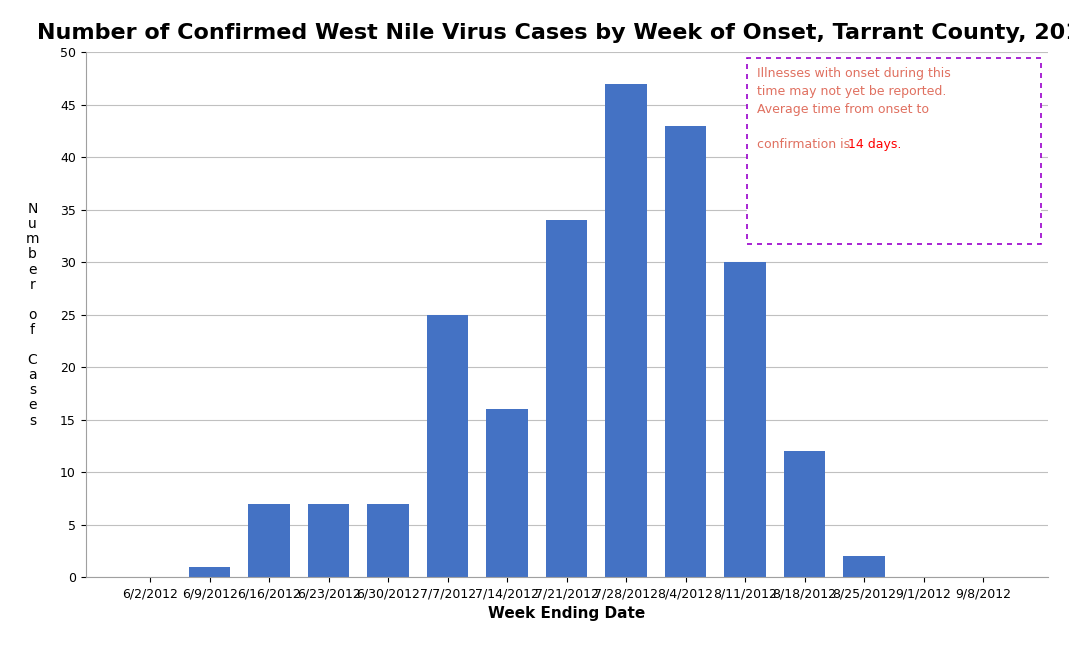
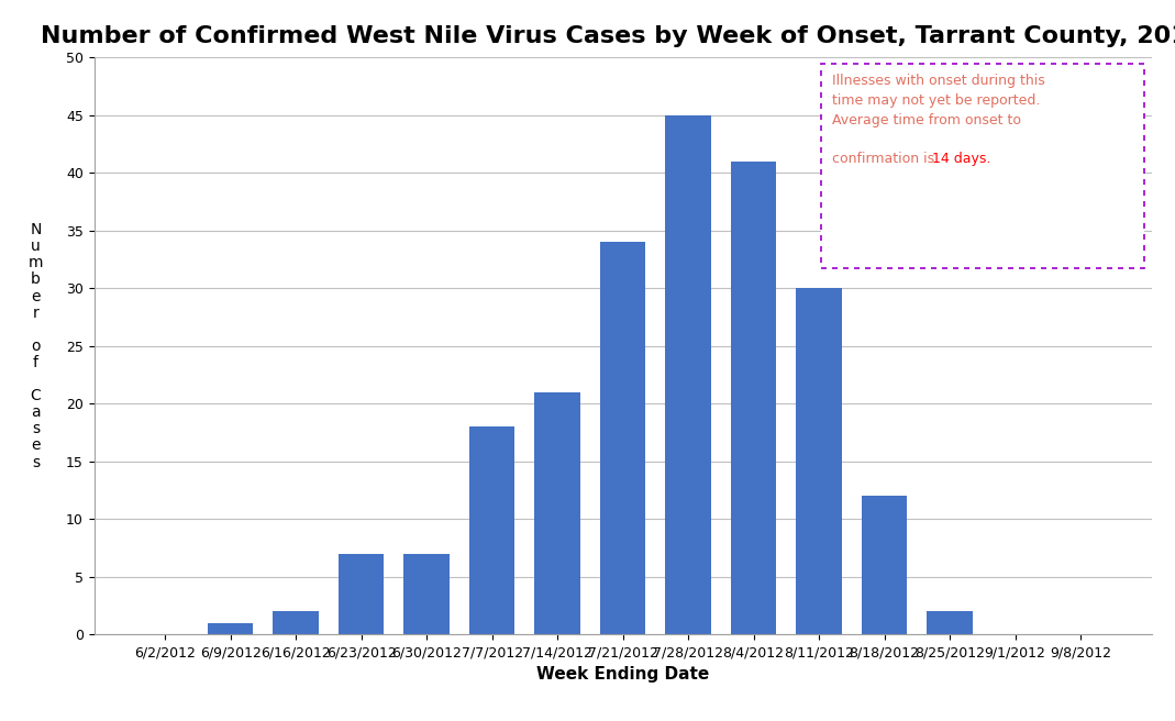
6/16/2012: 7 -> 2
7/7/2012: 25 -> 18
7/14/2012: 16 -> 21
7/28/2012: 47 -> 45
8/4/2012: 43 -> 41
